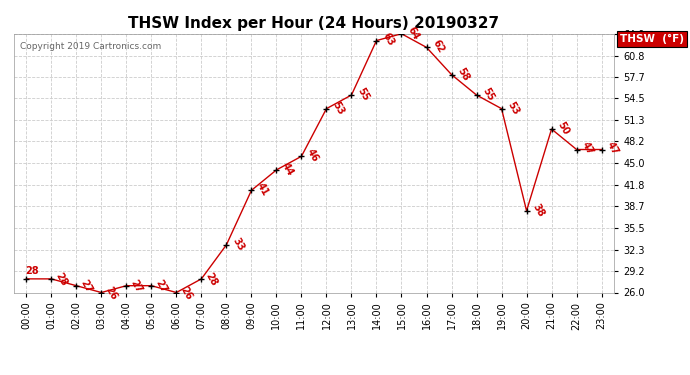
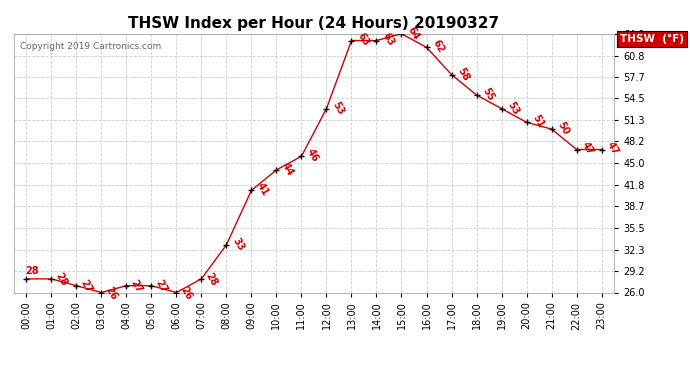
13:00: 55 -> 63
20:00: 38 -> 51
